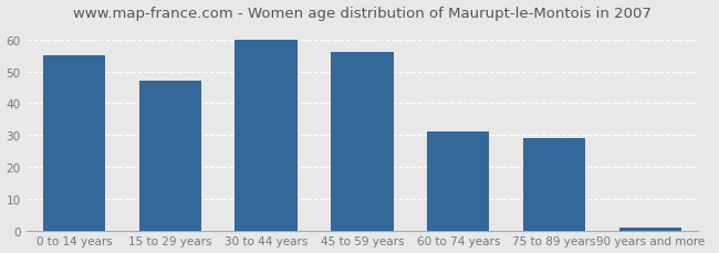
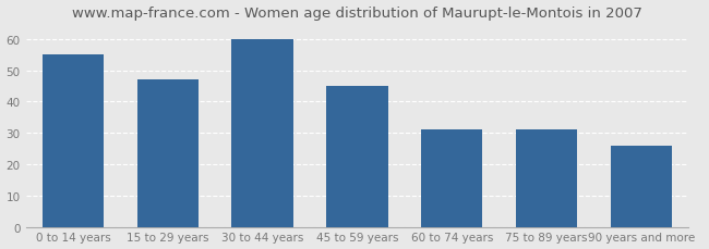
45 to 59 years: 56 -> 45
75 to 89 years: 29 -> 31
90 years and more: 1 -> 26
